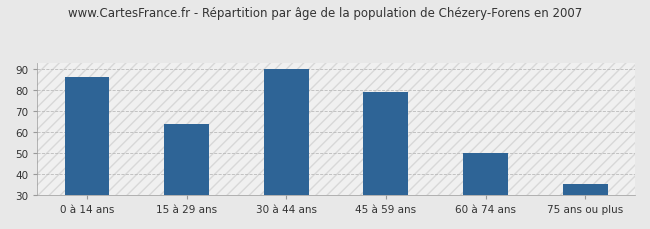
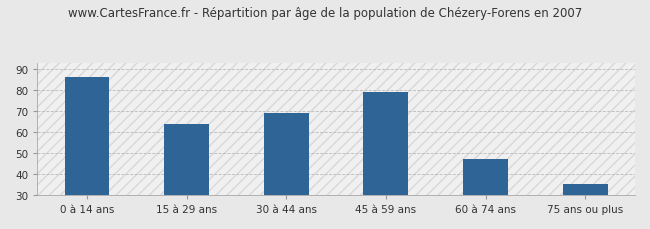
30 à 44 ans: 90 -> 69
60 à 74 ans: 50 -> 47
